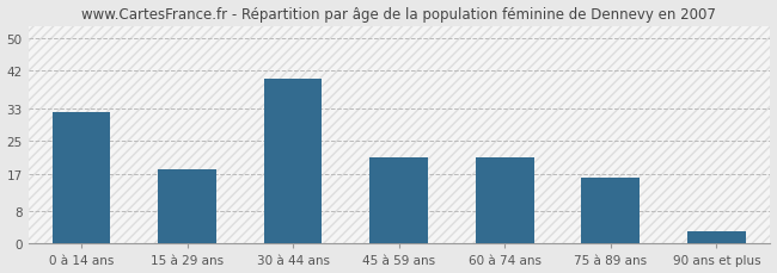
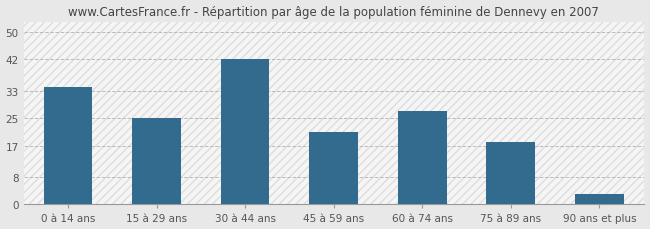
0 à 14 ans: 32 -> 34
15 à 29 ans: 18 -> 25
30 à 44 ans: 40 -> 42
60 à 74 ans: 21 -> 27
75 à 89 ans: 16 -> 18
